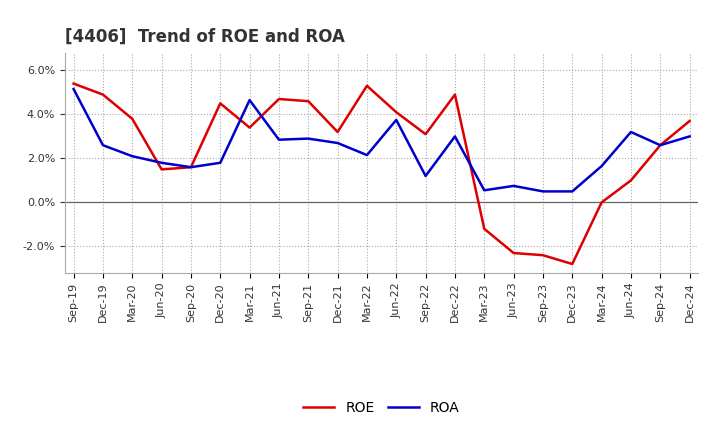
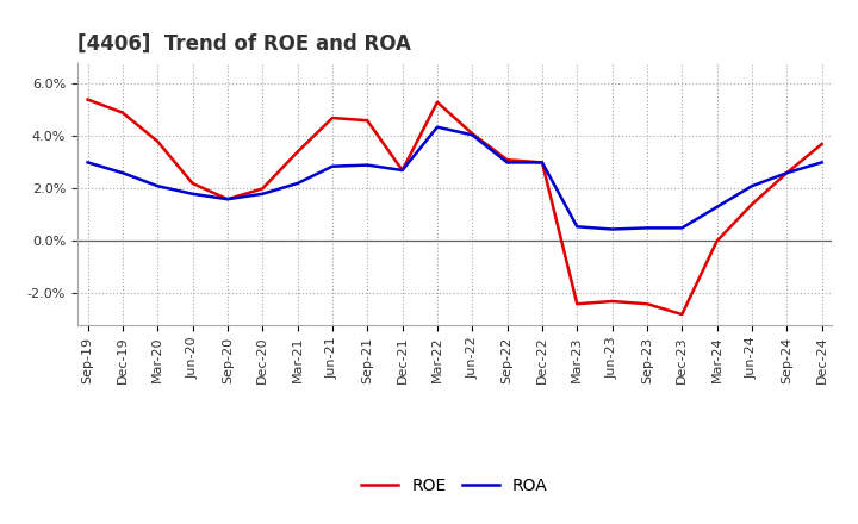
ROA/Sep-19: 5.15% -> 3.00%
ROE/Jun-20: 1.5% -> 2.2%
ROE/Dec-20: 4.5% -> 2.0%
ROA/Mar-21: 4.65% -> 2.20%
ROE/Dec-21: 3.2% -> 2.7%
ROA/Mar-22: 2.15% -> 4.35%
ROA/Jun-22: 3.75% -> 4.05%
ROA/Sep-22: 1.20% -> 3.00%
ROE/Dec-22: 4.9% -> 3.0%
ROE/Mar-23: -1.2% -> -2.4%
ROA/Jun-23: 0.75% -> 0.45%
ROA/Mar-24: 1.65% -> 1.30%
ROE/Jun-24: 1.0% -> 1.4%
ROA/Jun-24: 3.20% -> 2.10%
